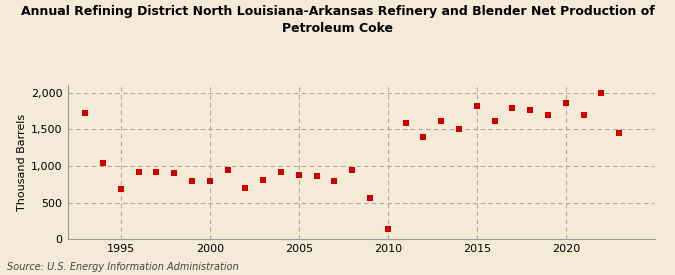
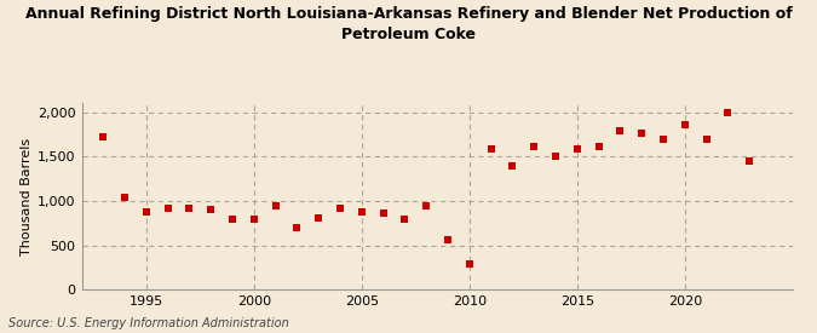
1995: 680 -> 880
2010: 140 -> 290
2015: 1,820 -> 1,590
